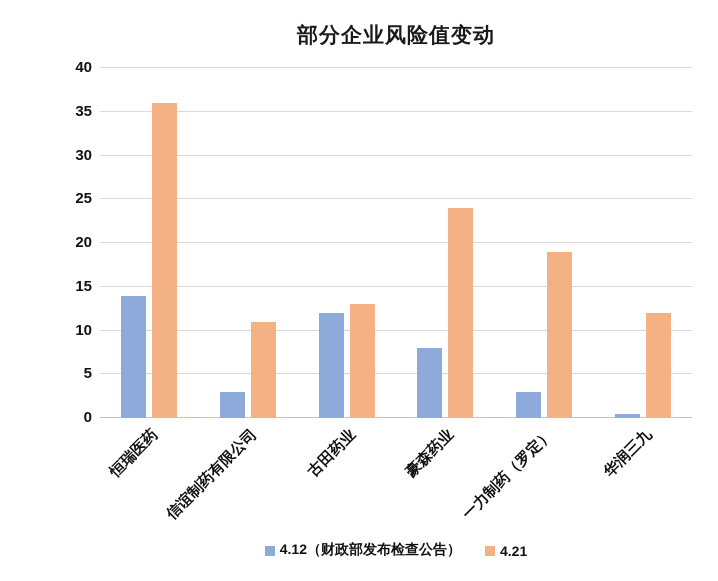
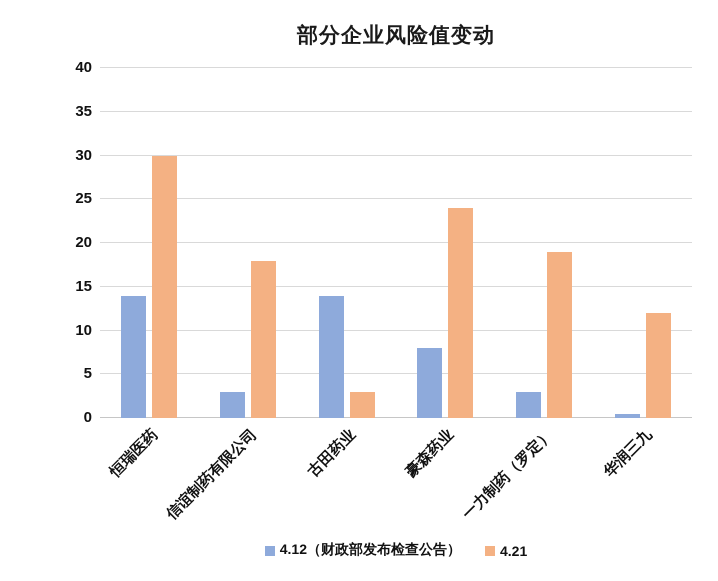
4.21/恒瑞医药: 36 -> 30
4.21/信谊制药有限公司: 11 -> 18
4.12（财政部发布检查公告）/古田药业: 12 -> 14
4.21/古田药业: 13 -> 3
